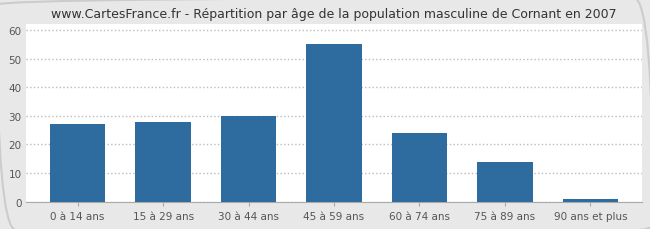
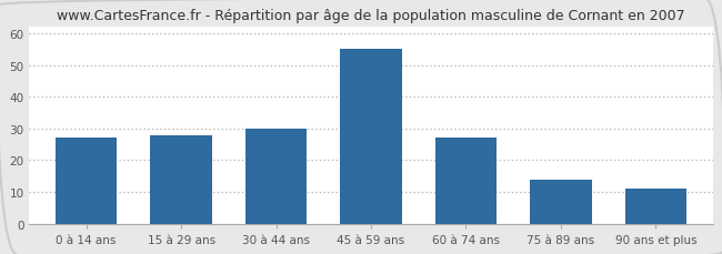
60 à 74 ans: 24 -> 27
90 ans et plus: 1 -> 11
